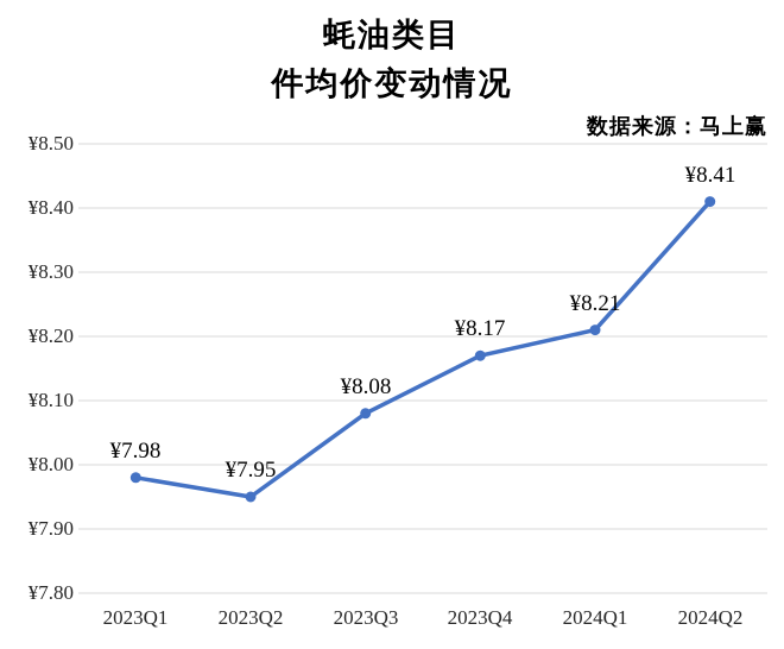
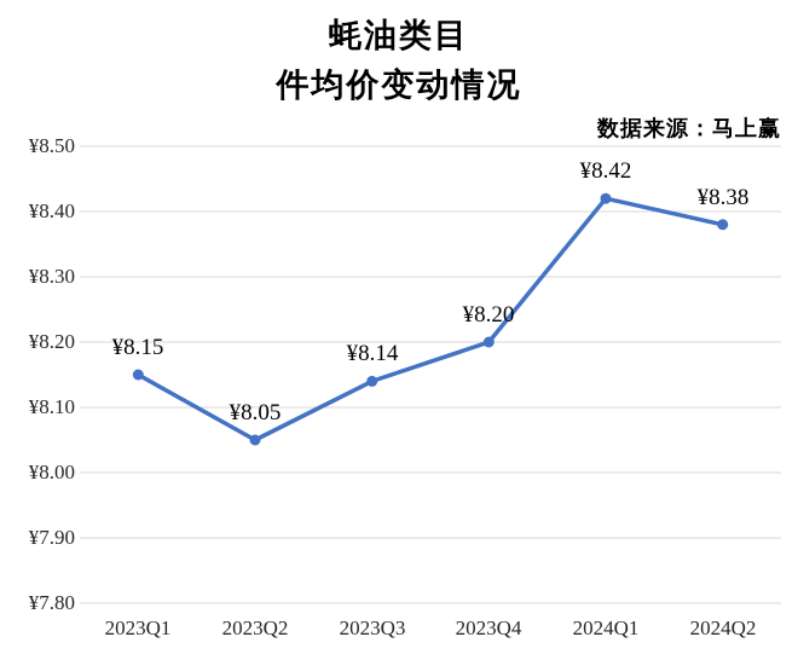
2023Q1: ¥7.98 -> ¥8.15
2023Q2: ¥7.95 -> ¥8.05
2023Q3: ¥8.08 -> ¥8.14
2023Q4: ¥8.17 -> ¥8.20
2024Q1: ¥8.21 -> ¥8.42
2024Q2: ¥8.41 -> ¥8.38
